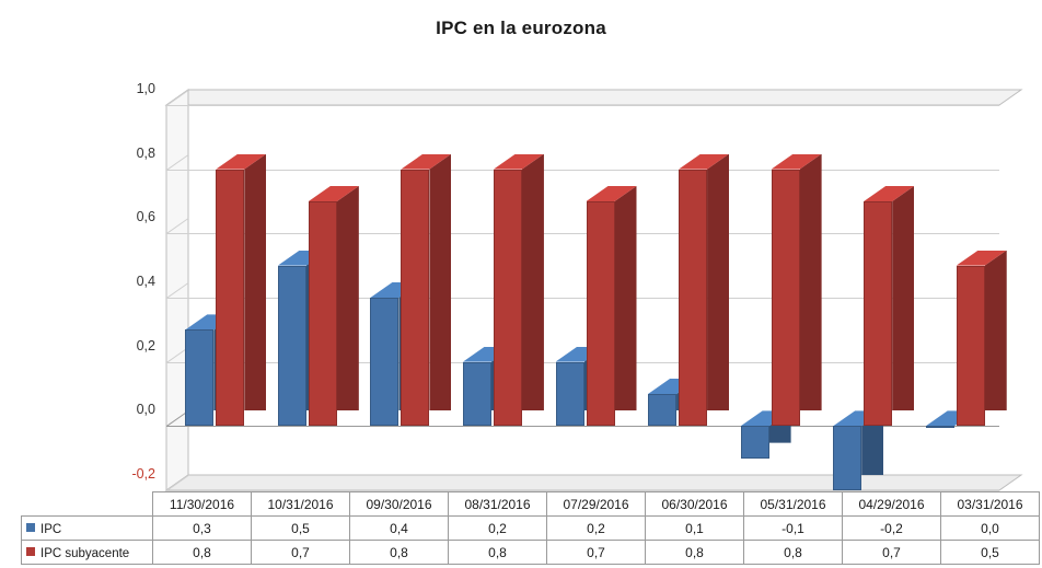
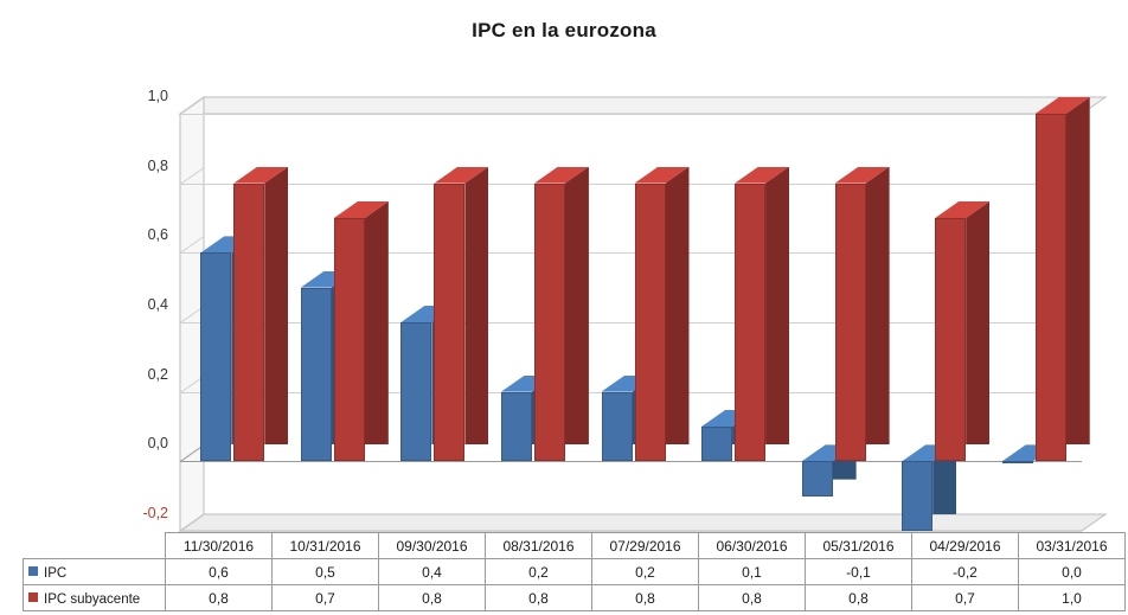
IPC/11/30/2016: 0,3 -> 0,6
IPC subyacente/07/29/2016: 0,7 -> 0,8
IPC subyacente/03/31/2016: 0,5 -> 1,0
